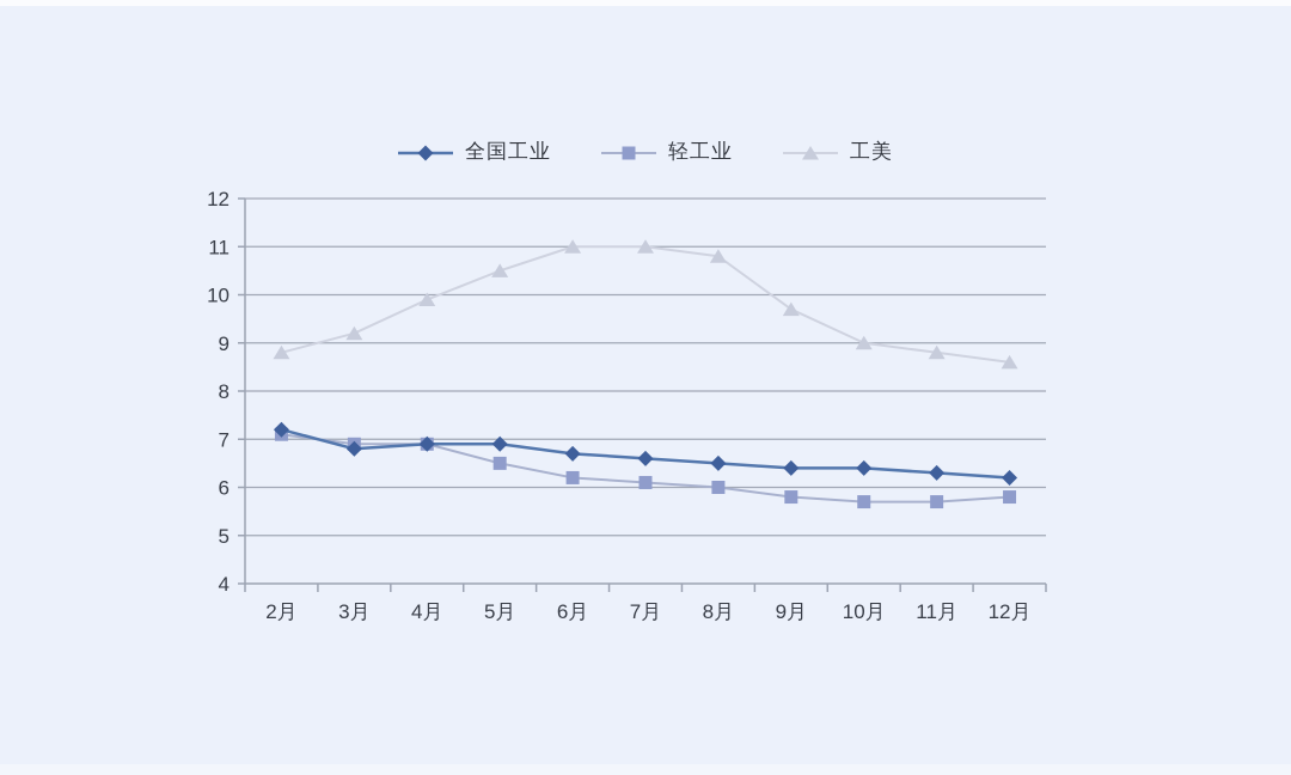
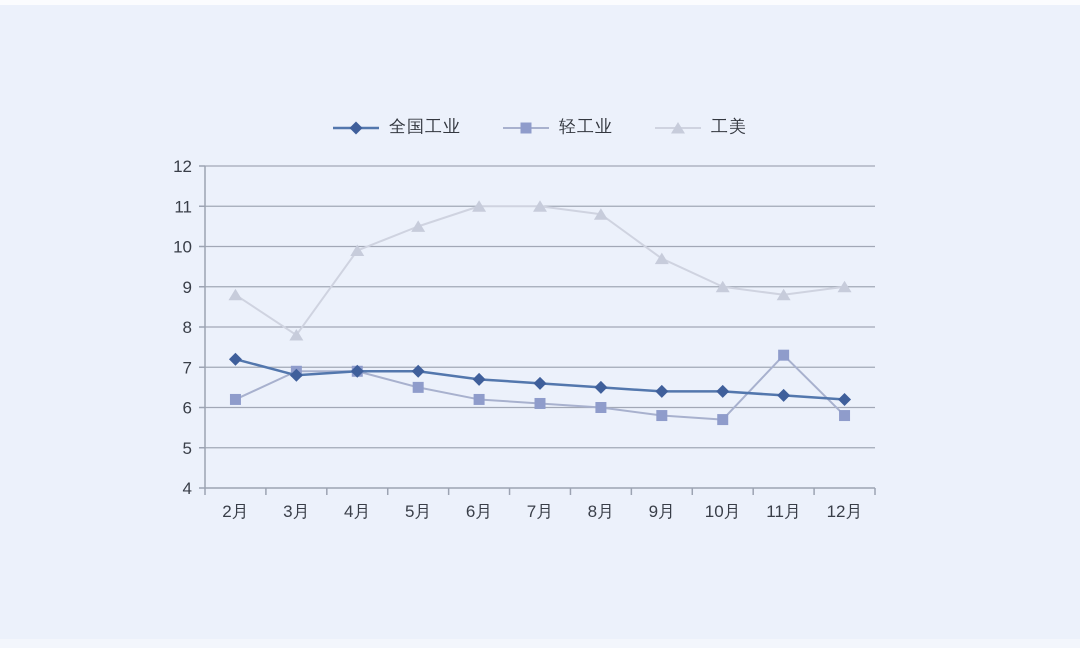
轻工业/2月: 7.1 -> 6.2
工美/3月: 9.2 -> 7.8
轻工业/11月: 5.7 -> 7.3
工美/12月: 8.6 -> 9.0
